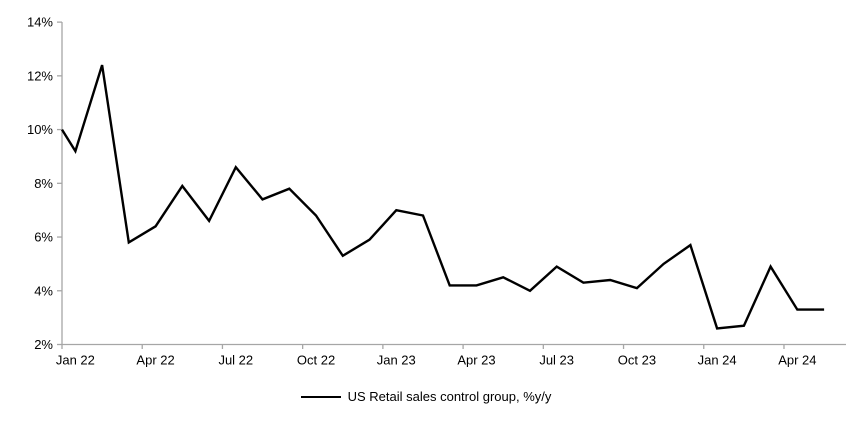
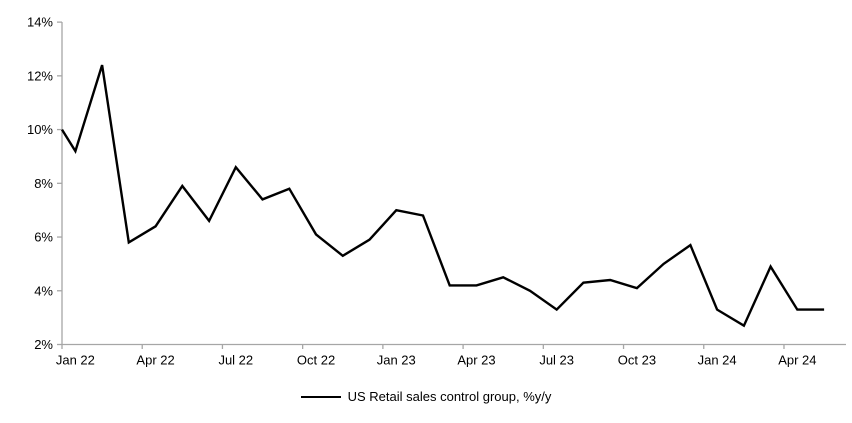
Oct 22: 6.8% -> 6.1%
Jul 23: 4.9% -> 3.3%
Jan 24: 2.6% -> 3.3%
